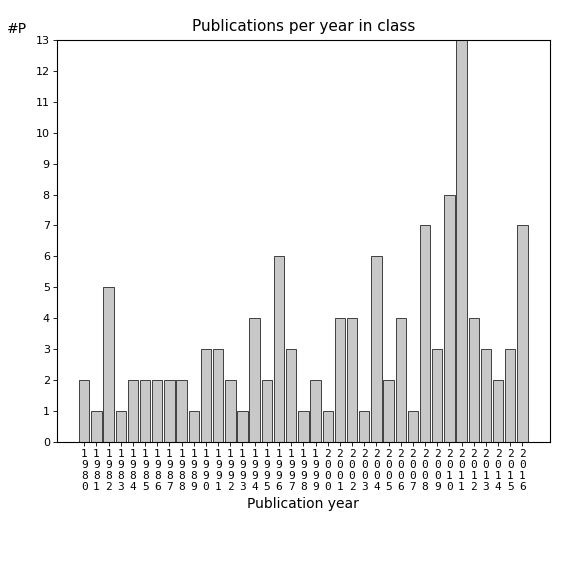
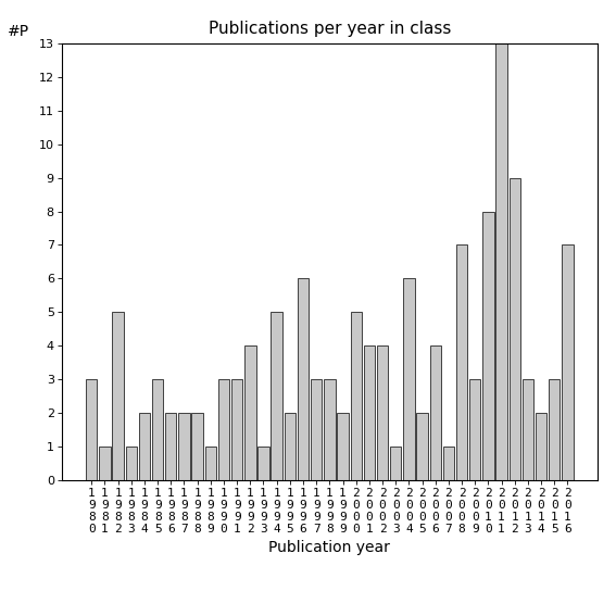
1 9 8 0: 2 -> 3
1 9 8 5: 2 -> 3
1 9 9 2: 2 -> 4
1 9 9 4: 4 -> 5
1 9 9 8: 1 -> 3
2 0 0 0: 1 -> 5
2 0 1 2: 4 -> 9
